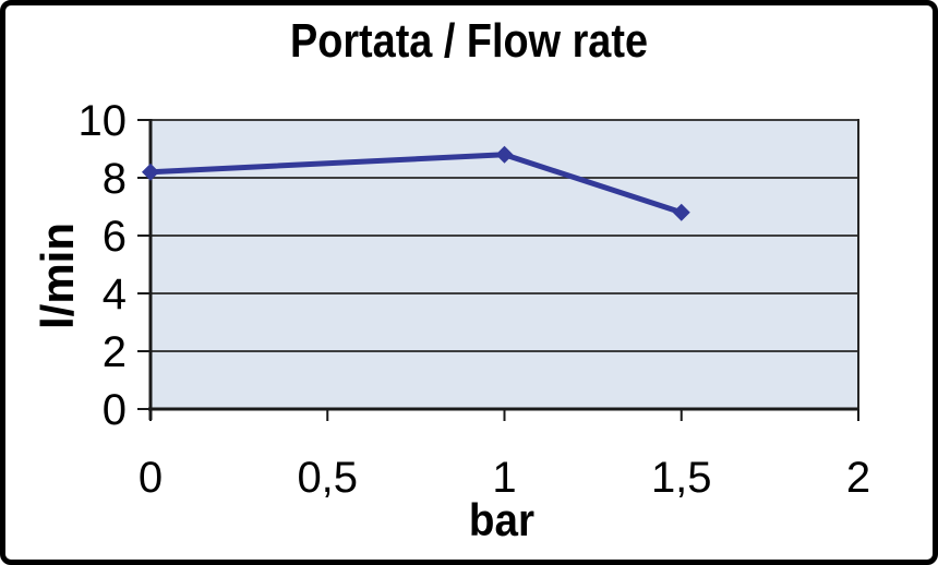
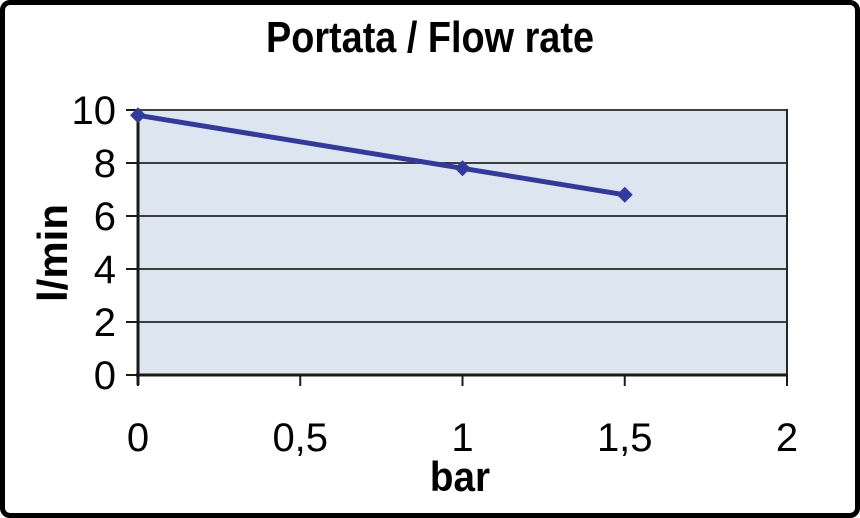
0: 8.2 -> 9.8
1: 8.8 -> 7.8
